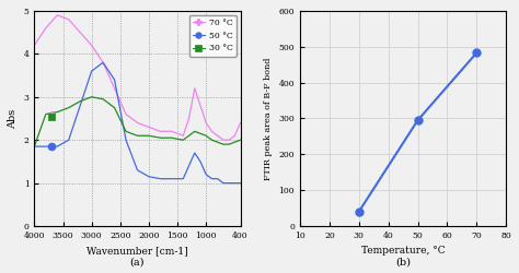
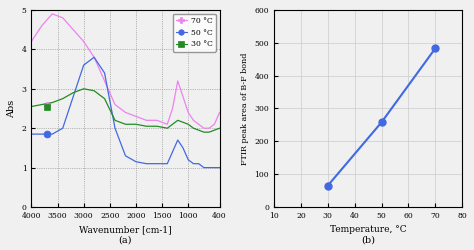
(a)/30 °C/4000: 1.85 -> 2.55
(b)/30: 40 -> 65
(b)/50: 295 -> 258
